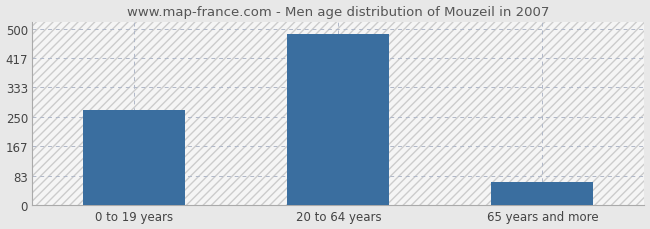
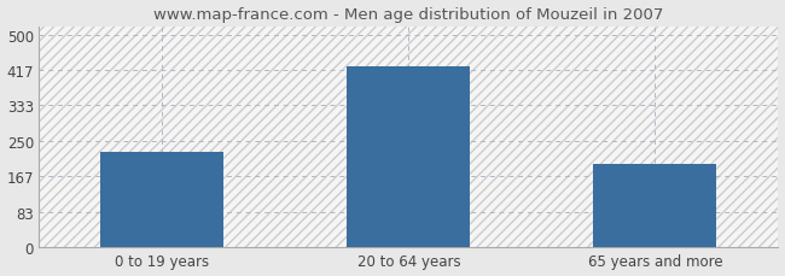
0 to 19 years: 270 -> 225
20 to 64 years: 484 -> 425
65 years and more: 65 -> 195
